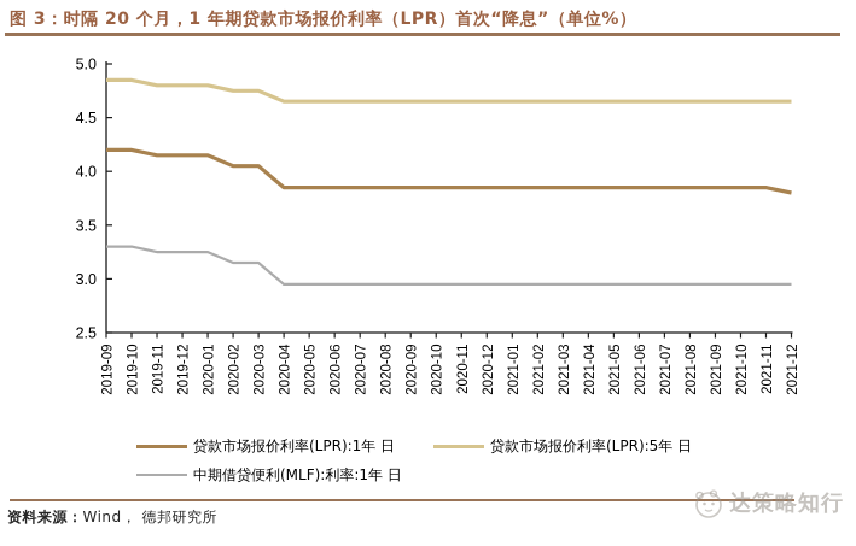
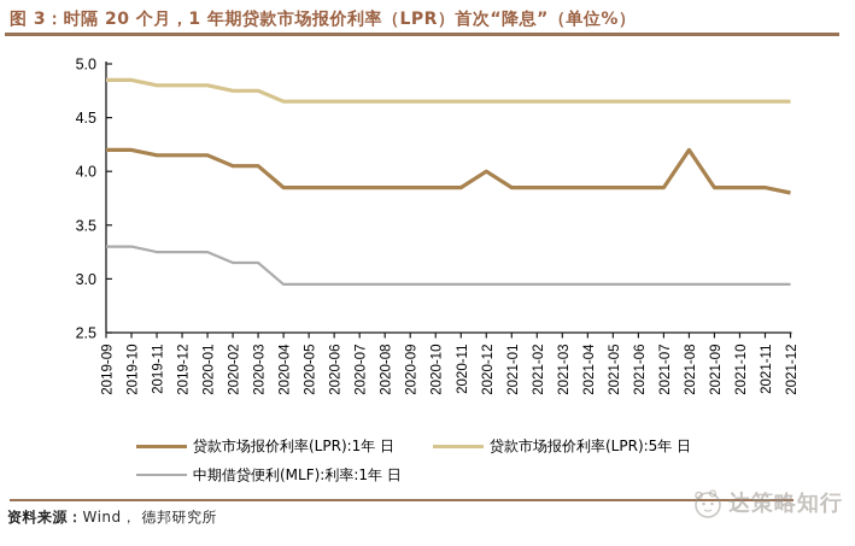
贷款市场报价利率(LPR):1年 日/2020-12: 3.9 -> 4.0
贷款市场报价利率(LPR):1年 日/2021-08: 3.9 -> 4.2
